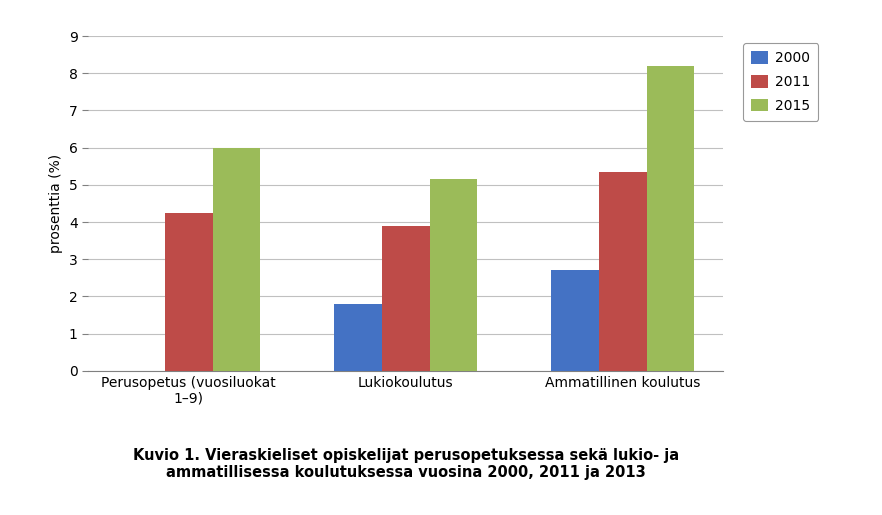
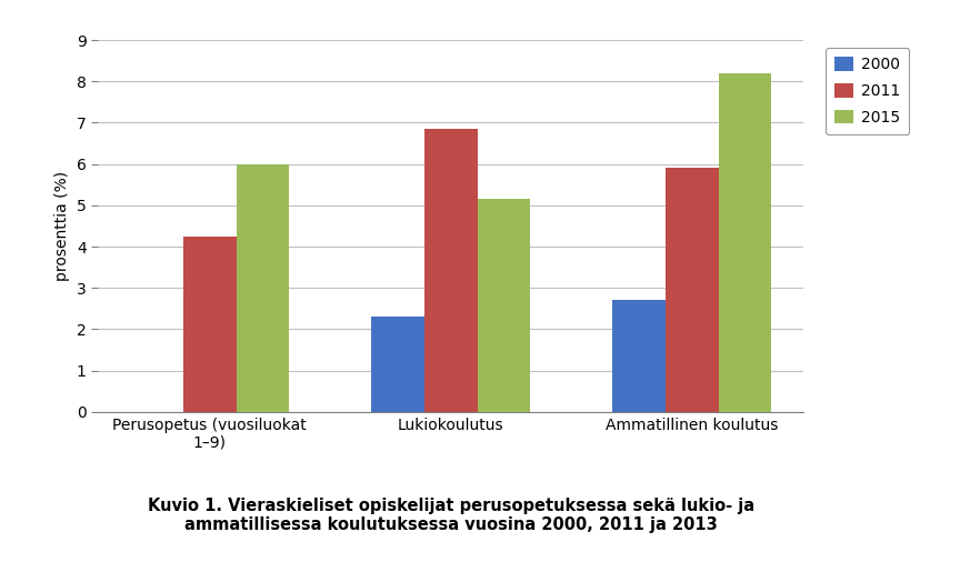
2000/Lukiokoulutus: 1.8 -> 2.3
2011/Lukiokoulutus: 3.90 -> 6.85
2011/Ammatillinen koulutus: 5.35 -> 5.90
